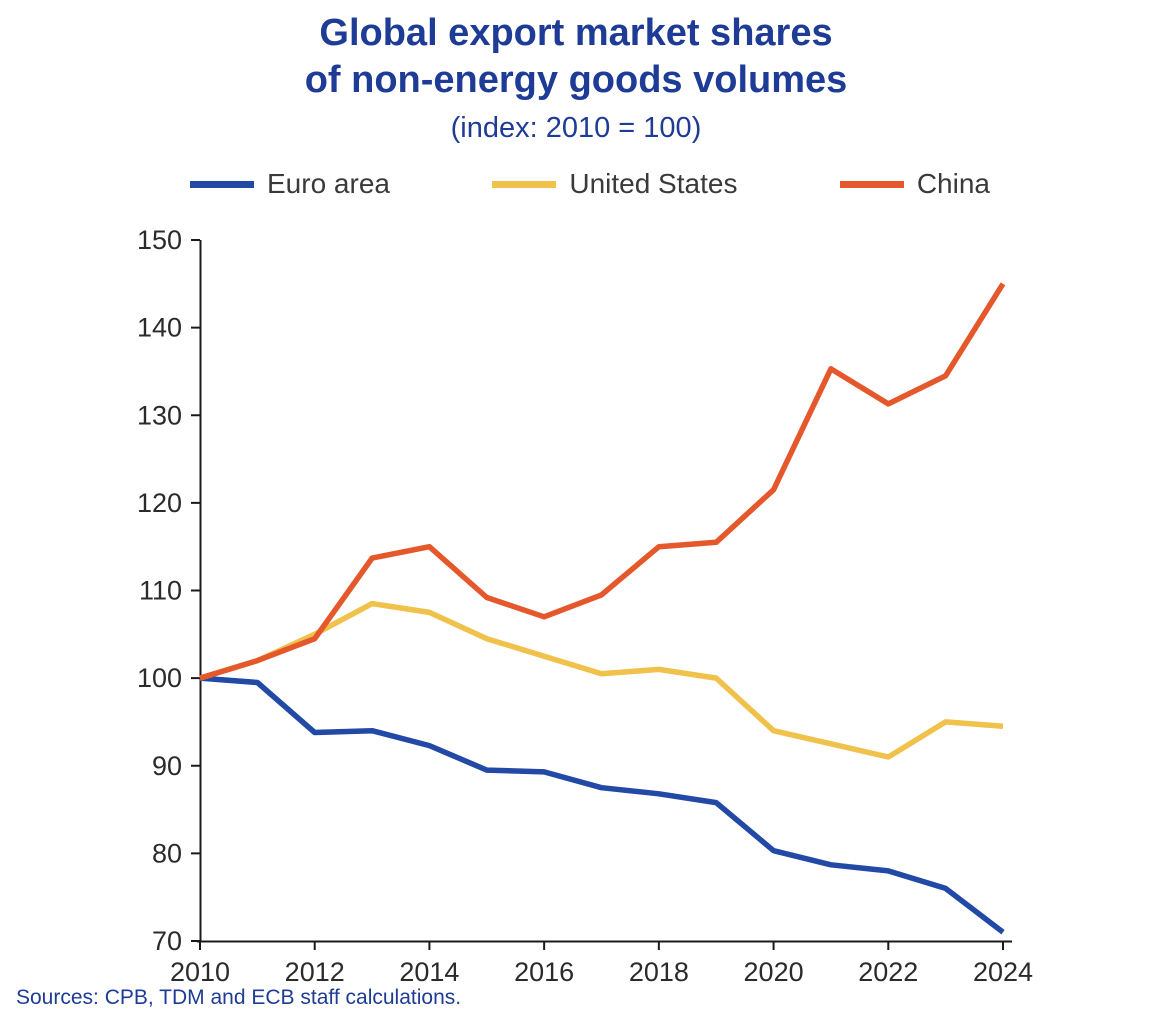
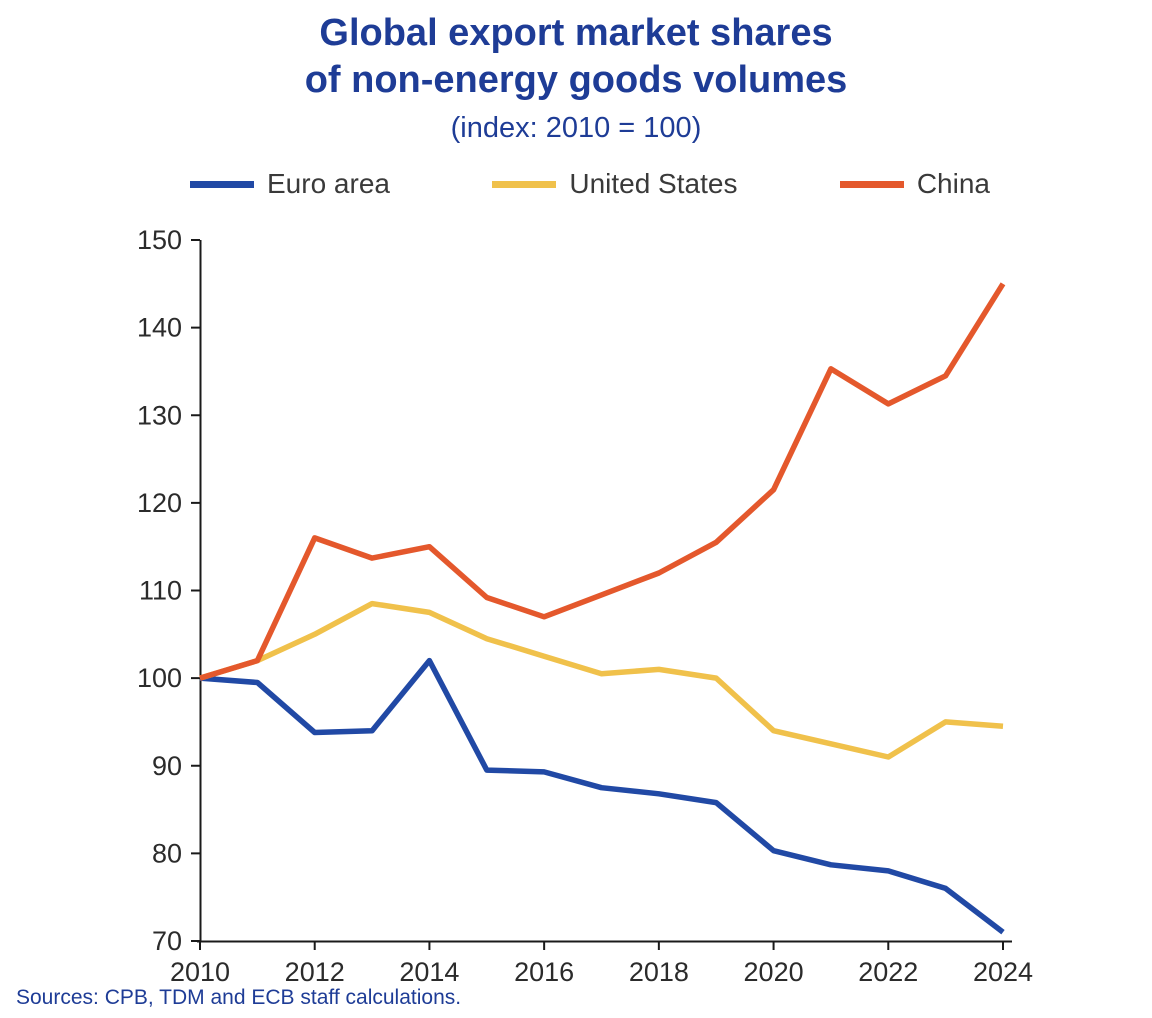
China/2012: 104 -> 116
Euro area/2014: 92 -> 102
China/2018: 115 -> 112
